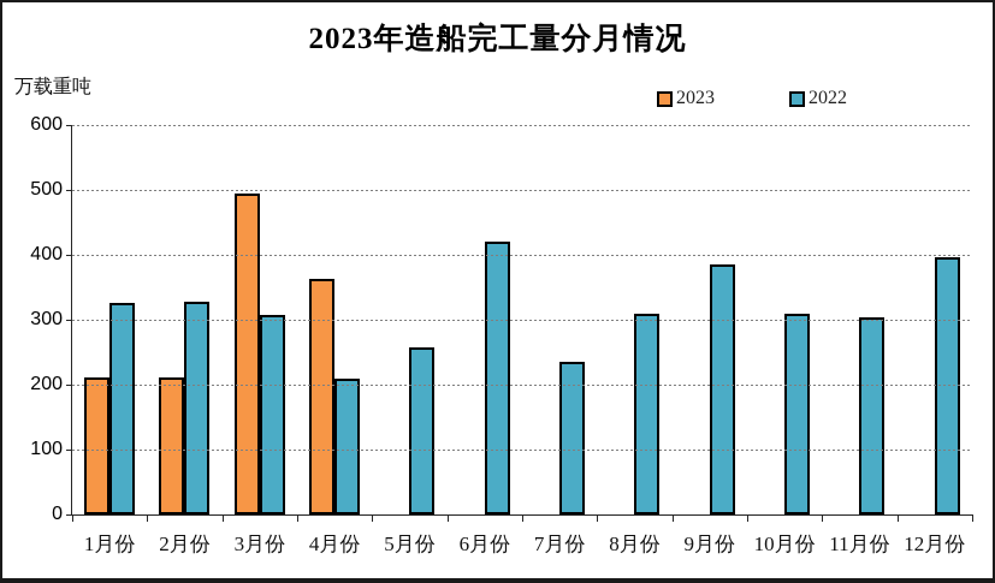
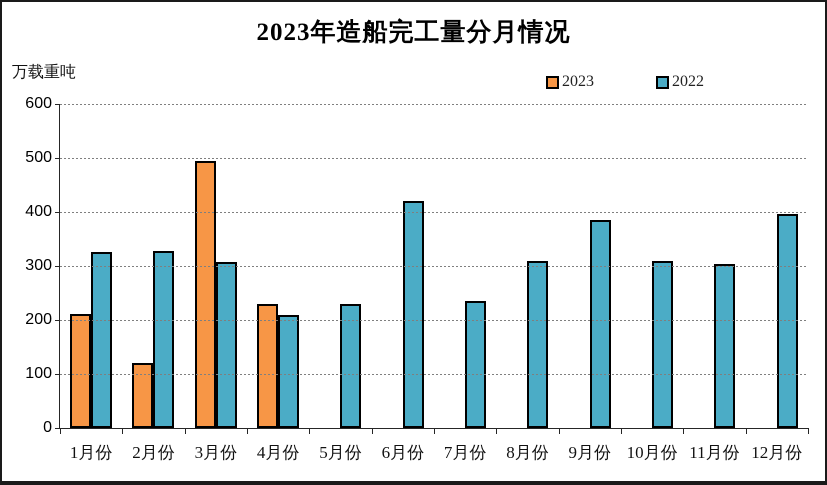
2023/2月份: 210 -> 120
2023/4月份: 360 -> 230
2022/5月份: 260 -> 230
